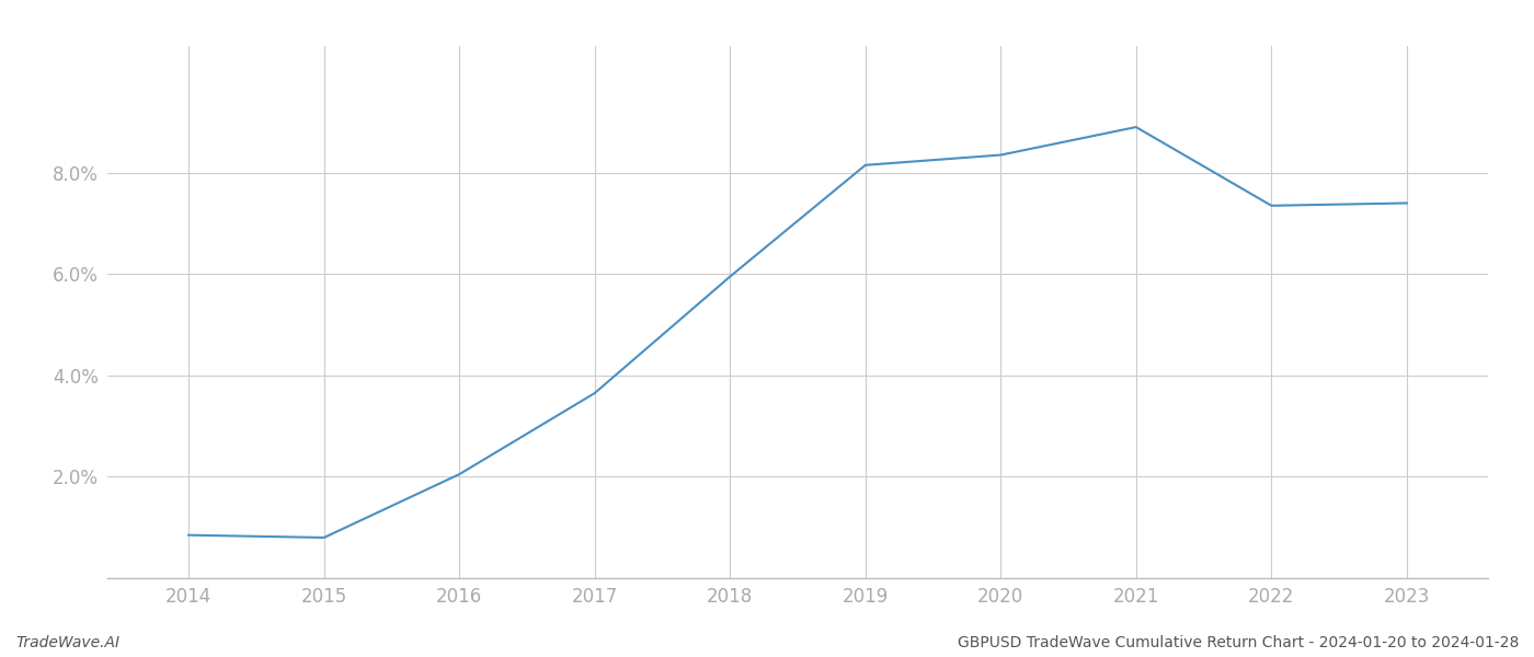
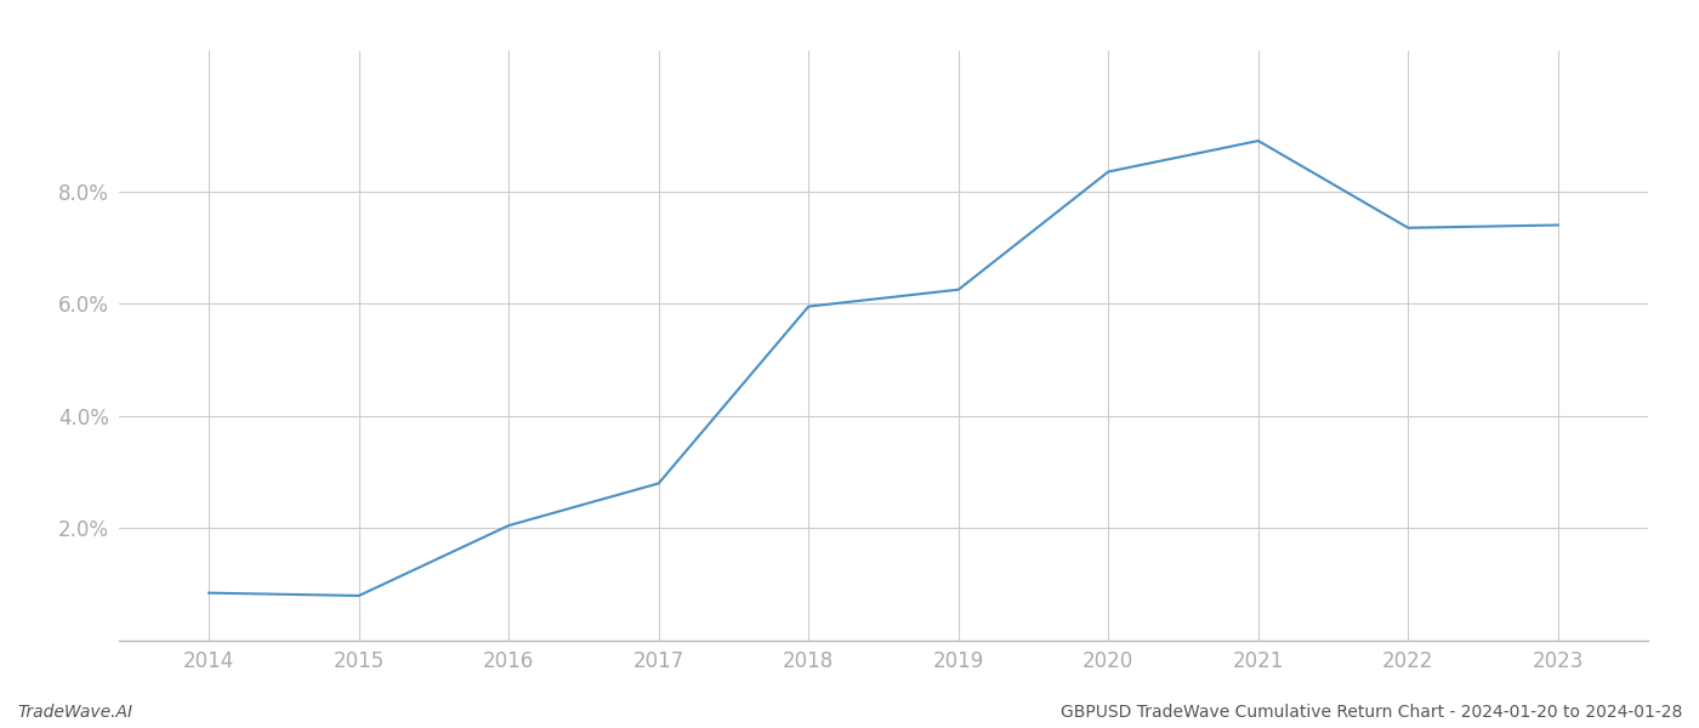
2017: 3.65% -> 2.80%
2019: 8.15% -> 6.25%
